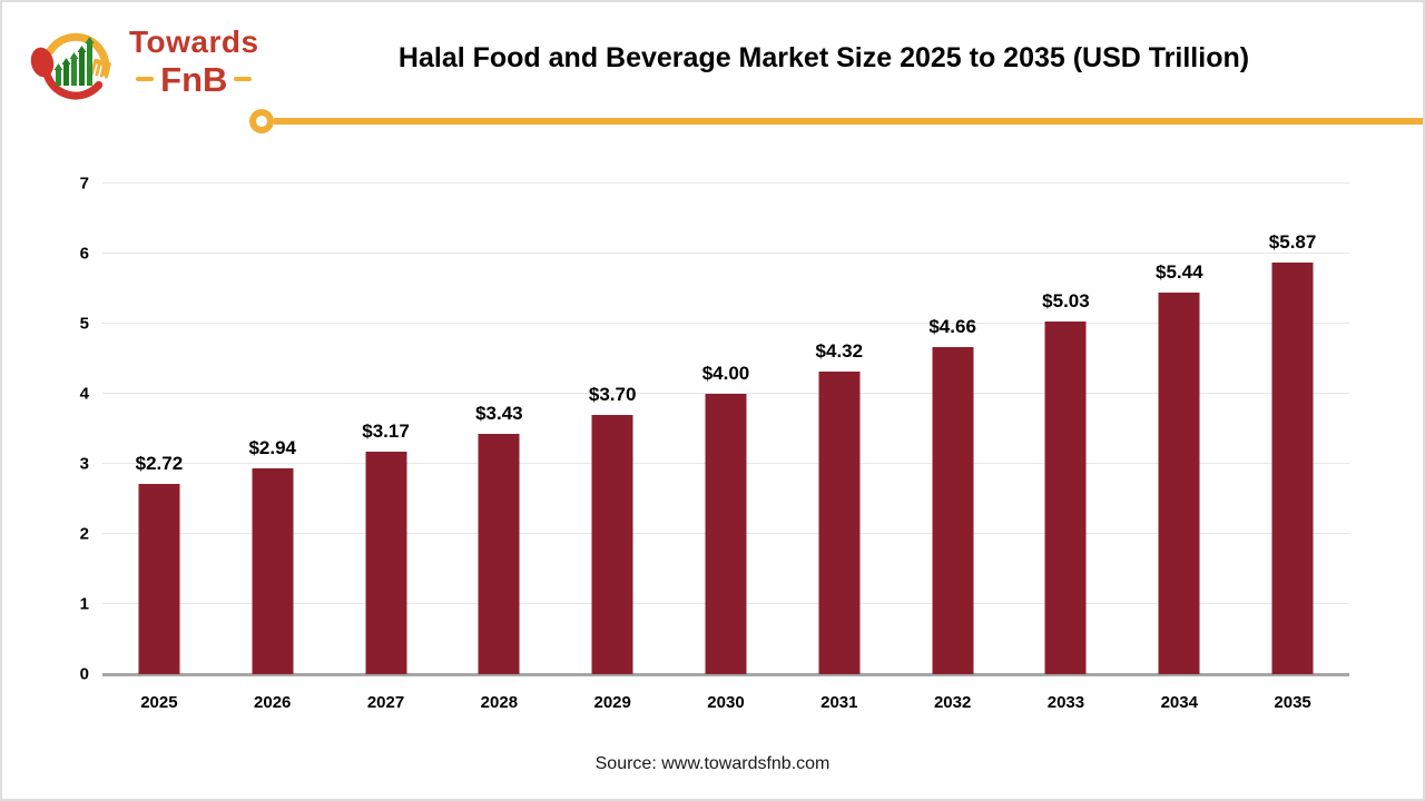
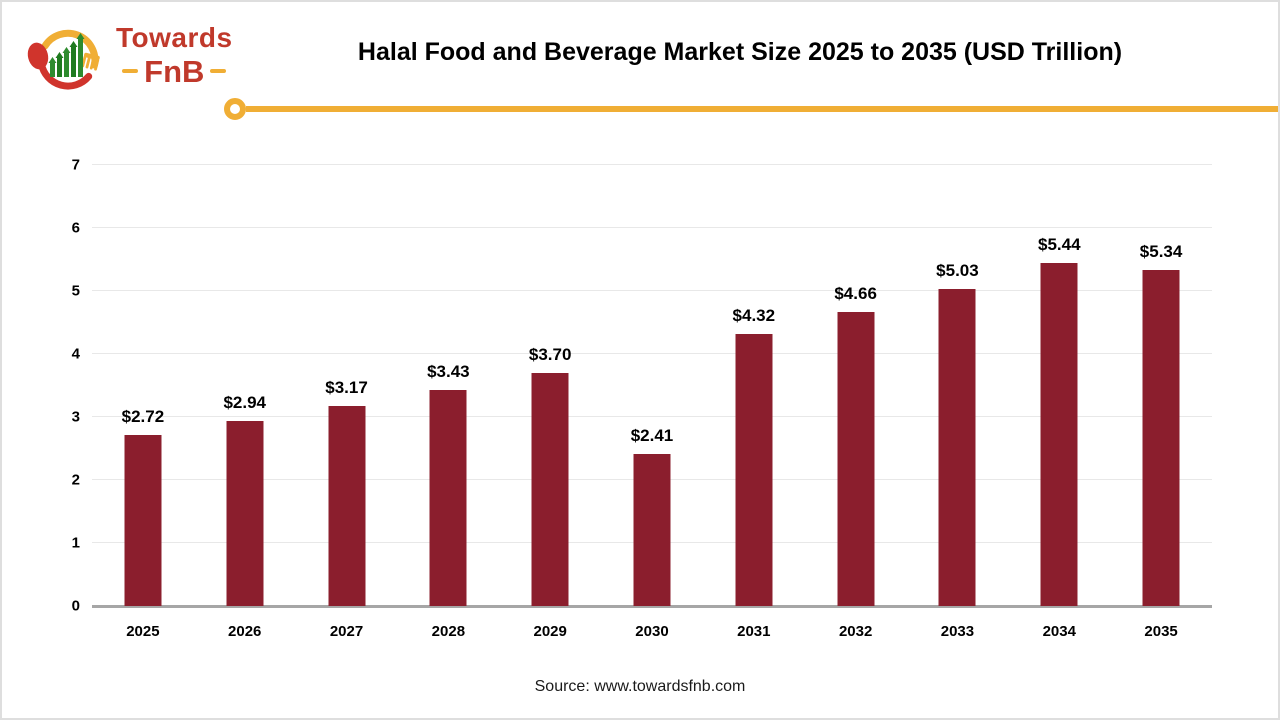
2030: $4.00 -> $2.41
2035: $5.87 -> $5.34
